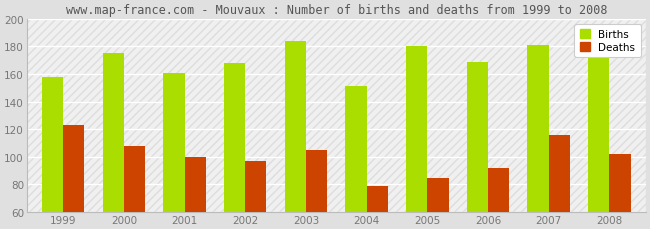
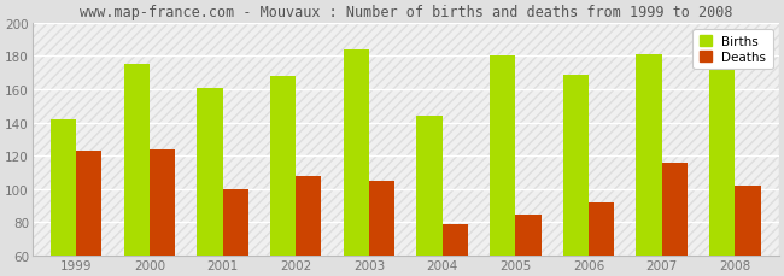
Births/1999: 158 -> 142
Deaths/2000: 108 -> 124
Deaths/2002: 97 -> 108
Births/2004: 151 -> 144
